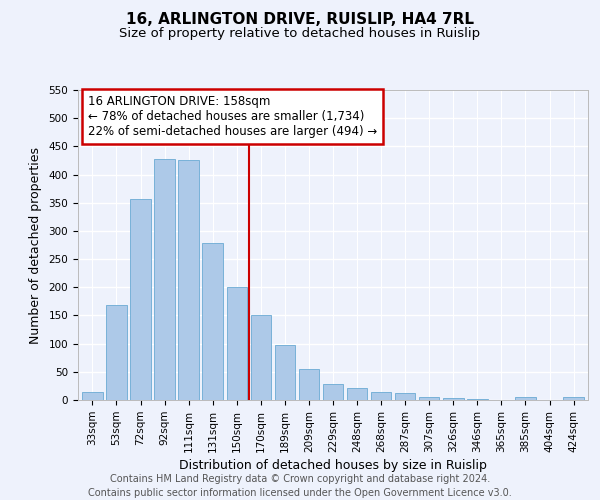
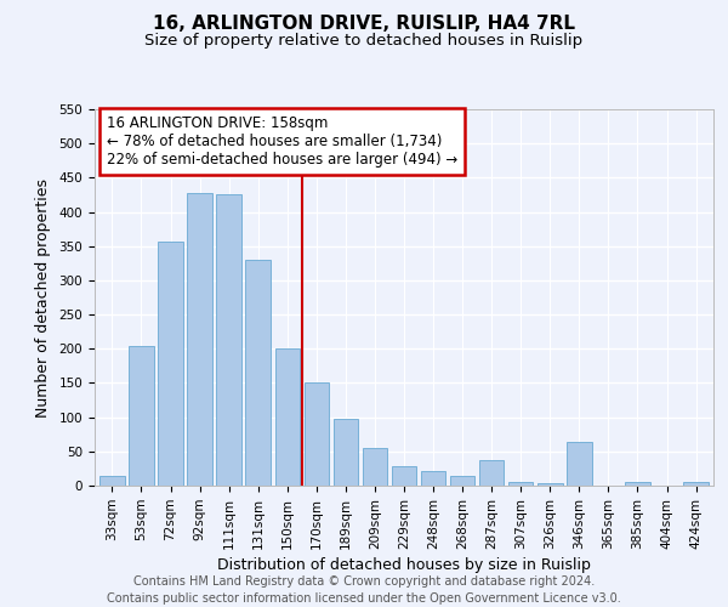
53sqm: 168 -> 204
131sqm: 278 -> 330
287sqm: 13 -> 38
346sqm: 1 -> 64
